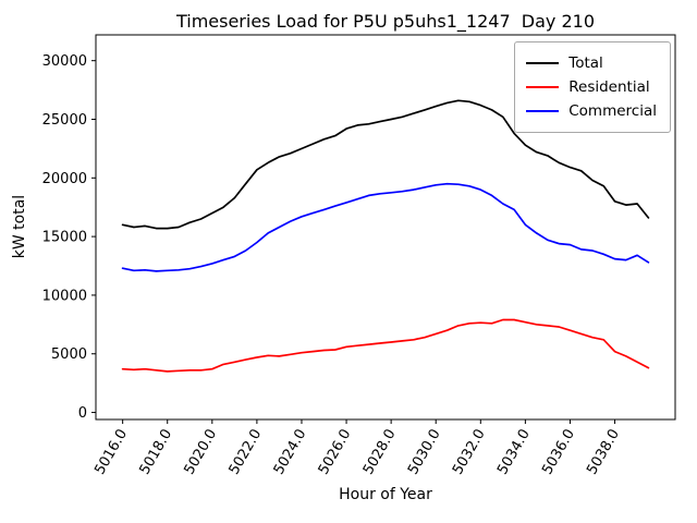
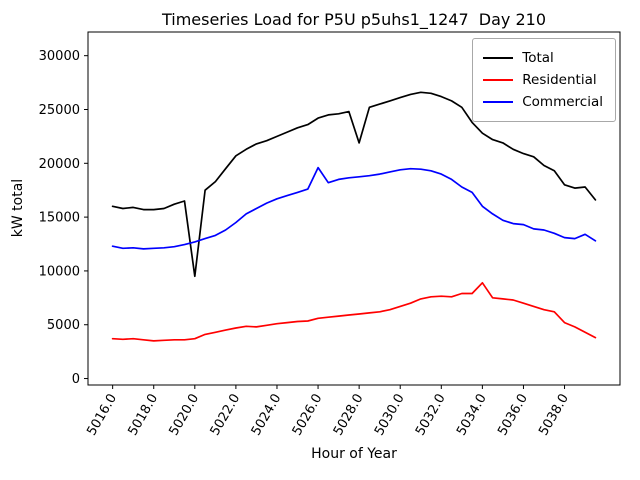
Total/5020.0: 17000 -> 9500
Commercial/5026.0: 17900 -> 19600
Total/5028.0: 25000 -> 21900
Residential/5034.0: 7700 -> 8900
